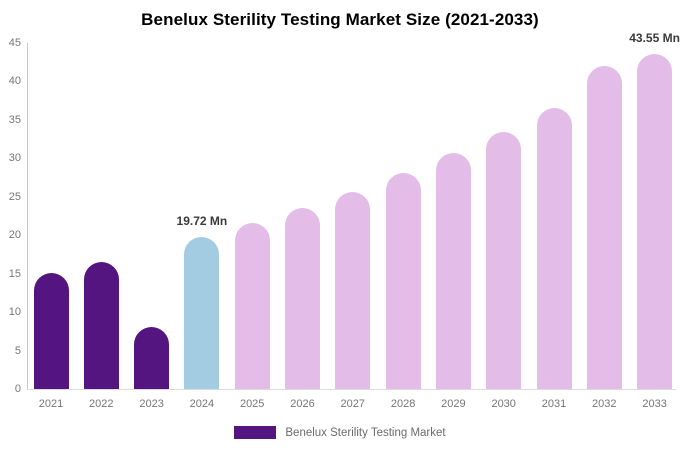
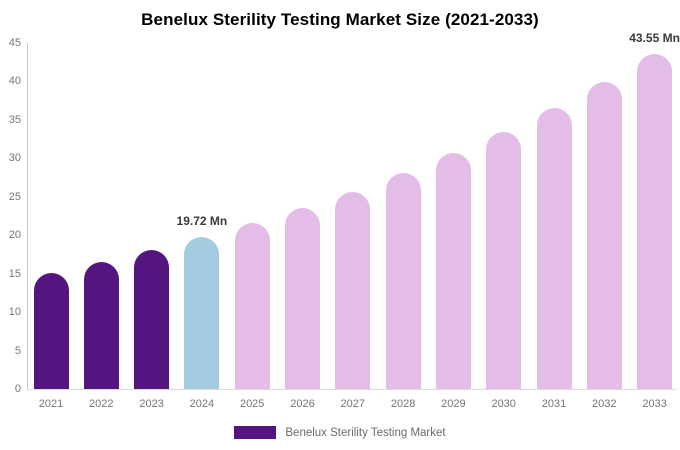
2023: 8 -> 18
2032: 42 -> 40
